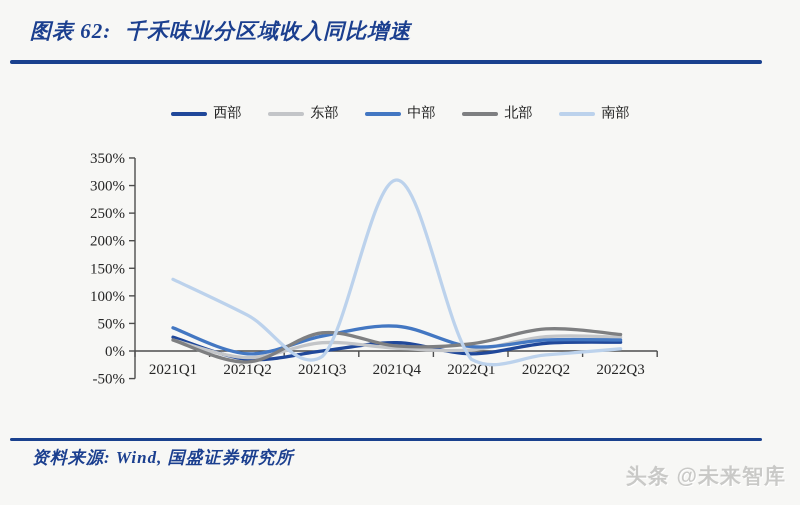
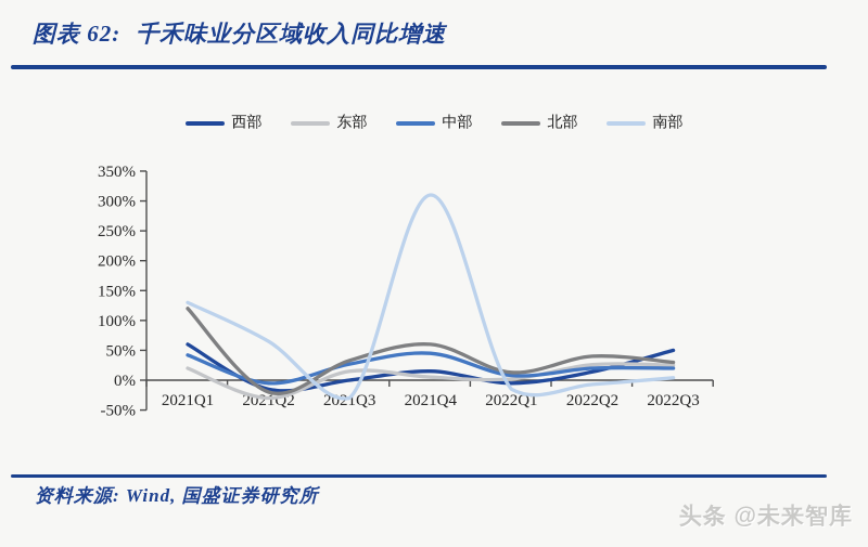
西部/2021Q1: 20% -> 60%
北部/2021Q1: 20% -> 120%
东部/2021Q2: -10% -> -30%
南部/2021Q3: -10% -> -30%
北部/2021Q4: 10% -> 60%
西部/2022Q3: 20% -> 50%
